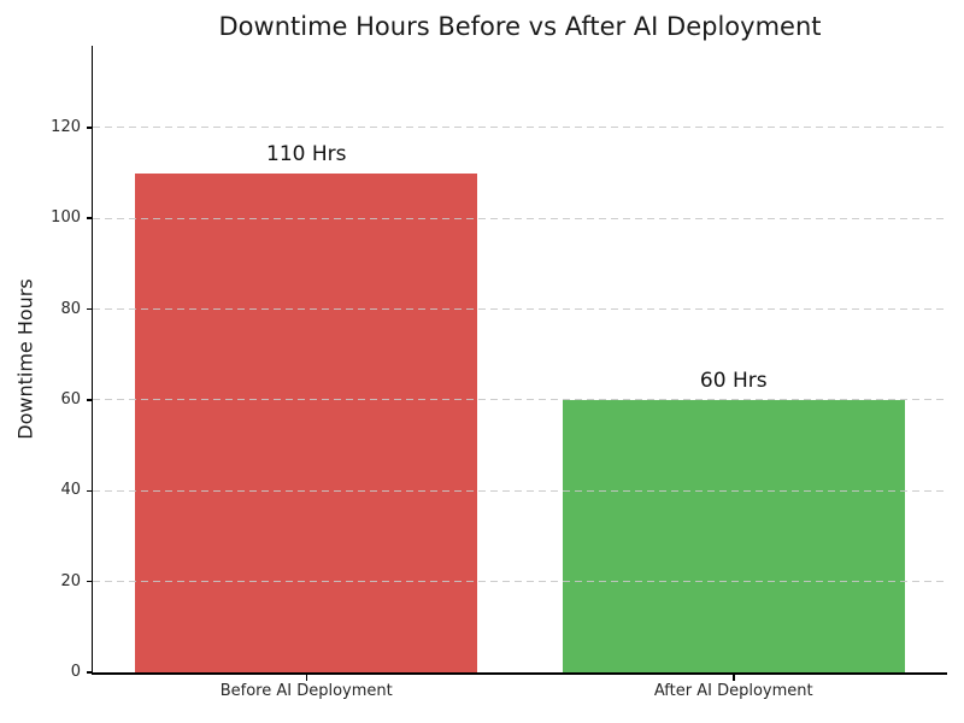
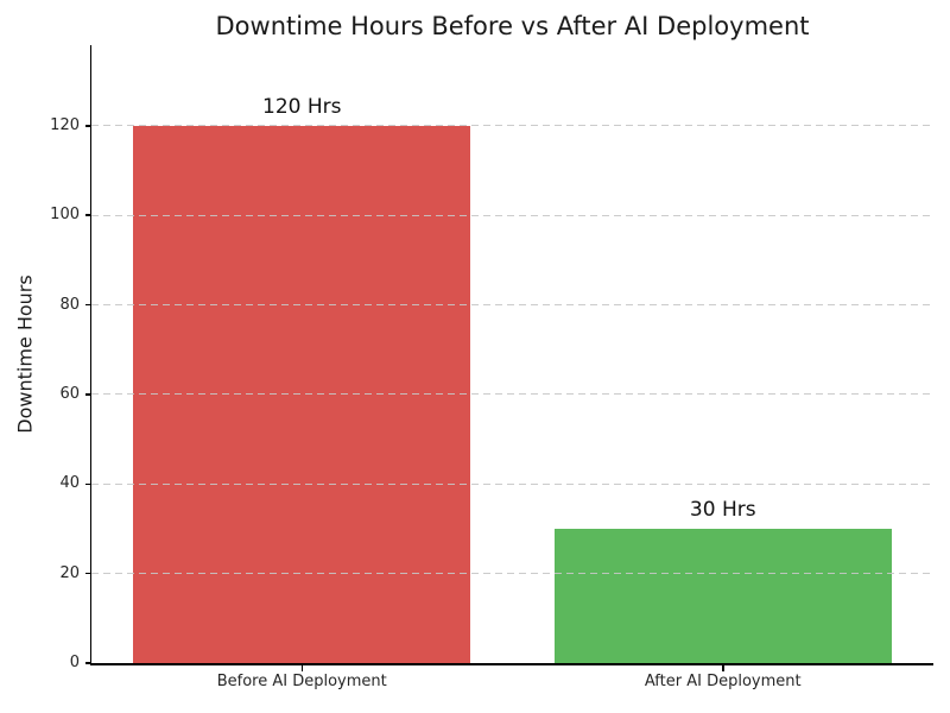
Before AI Deployment: 110 -> 120
After AI Deployment: 60 -> 30
